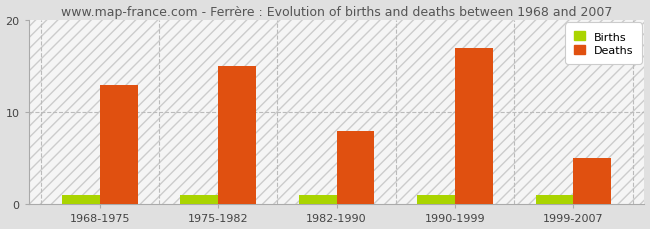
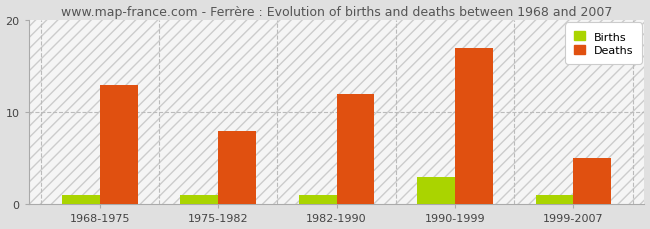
Deaths/1975-1982: 15 -> 8
Deaths/1982-1990: 8 -> 12
Births/1990-1999: 1 -> 3
